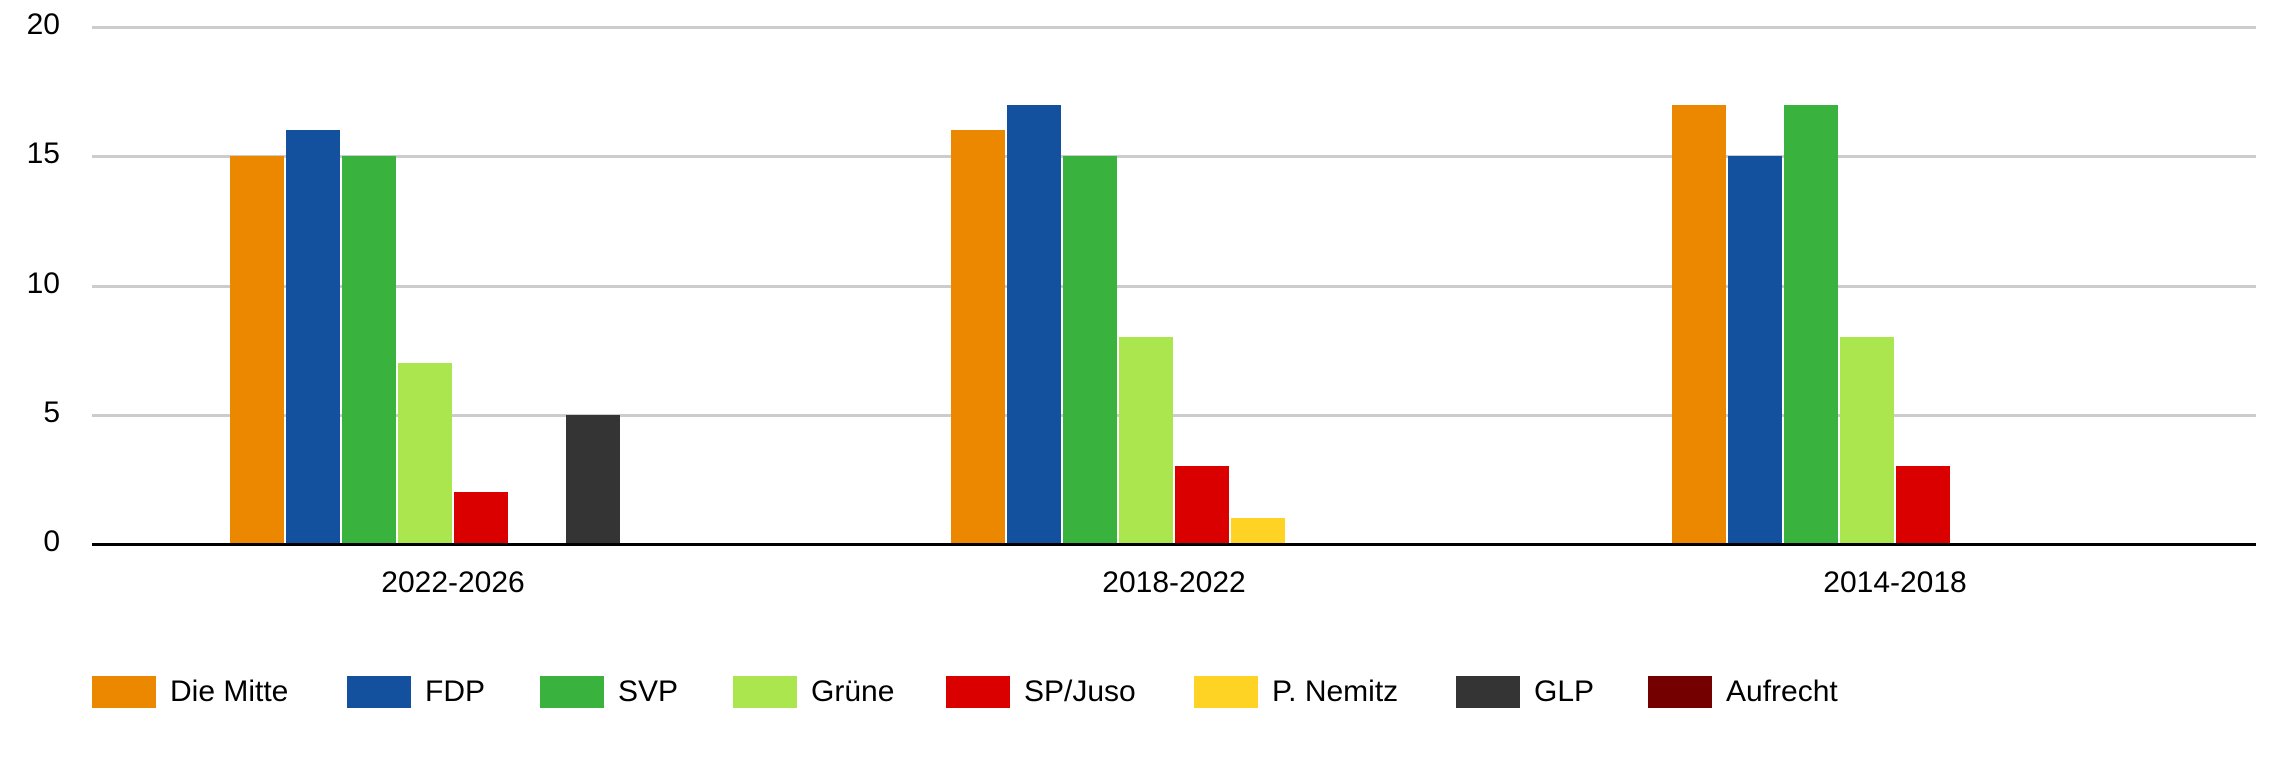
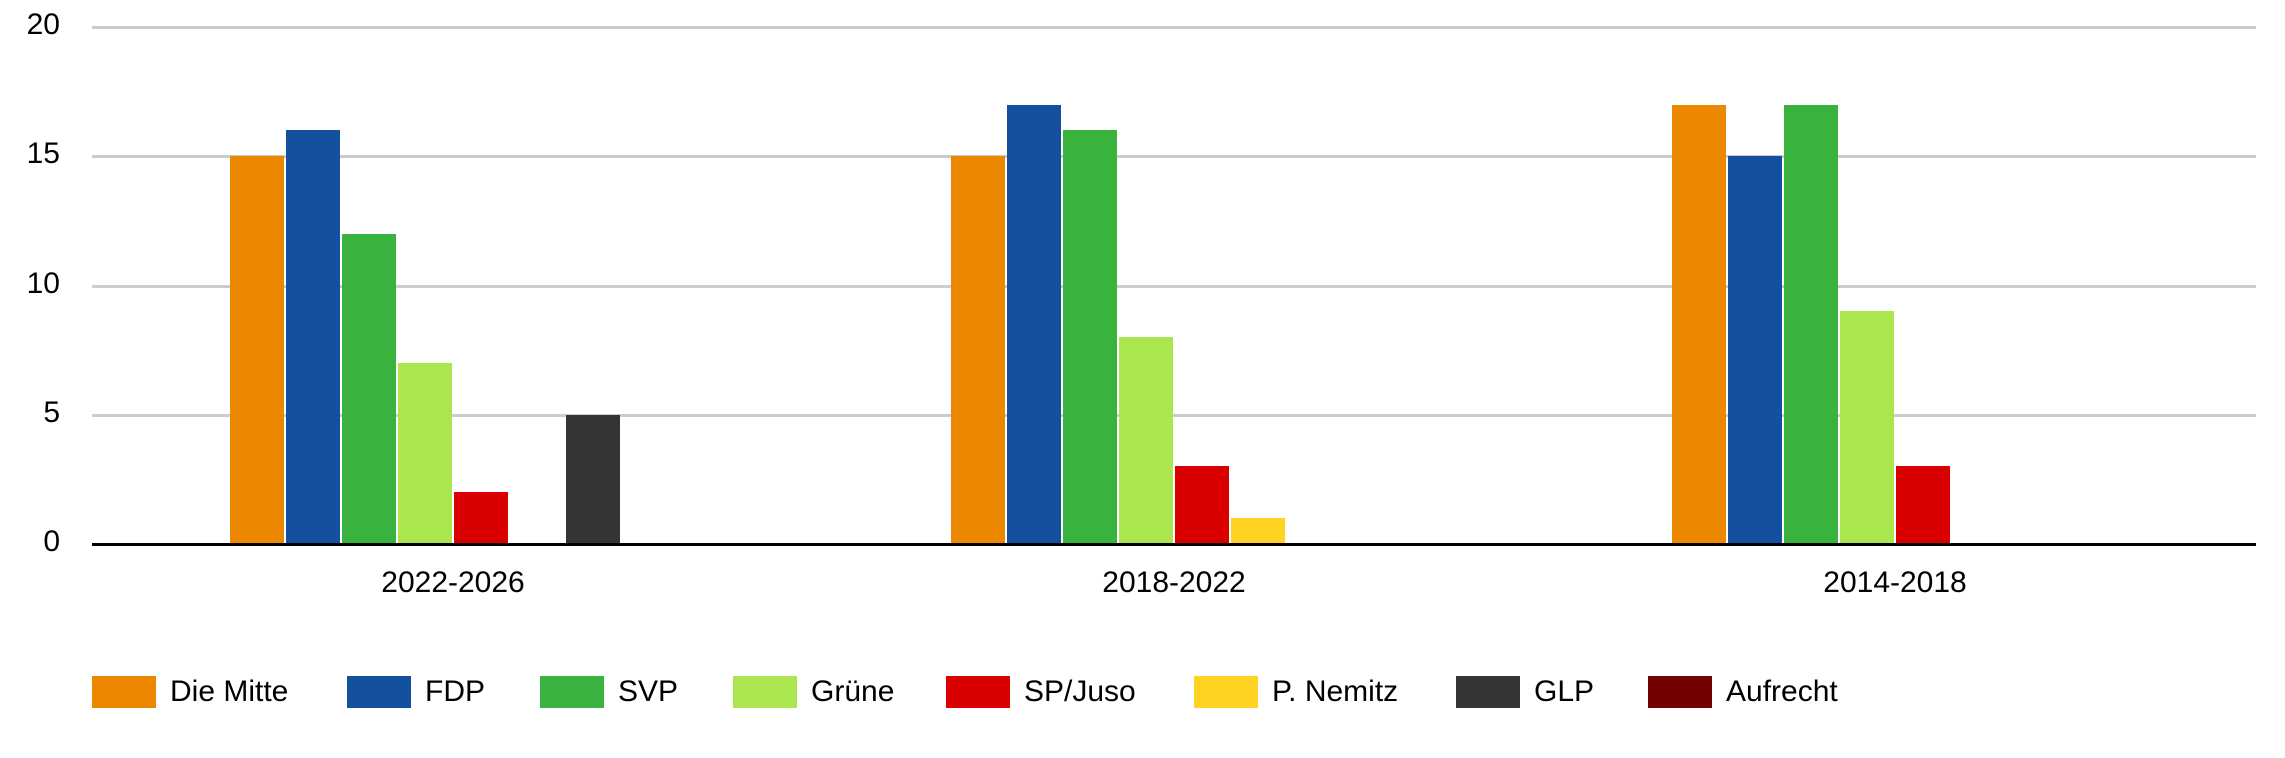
SVP/2022-2026: 15 -> 12
Die Mitte/2018-2022: 16 -> 15
SVP/2018-2022: 15 -> 16
Grüne/2014-2018: 8 -> 9
